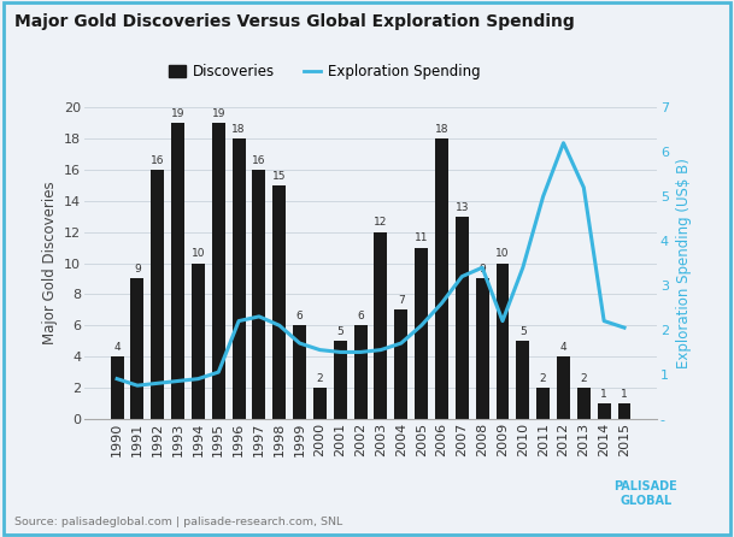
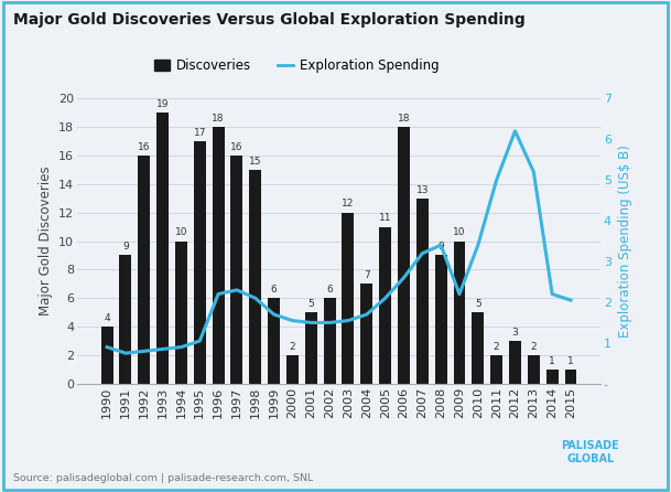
Discoveries/1995: 19 -> 17
Discoveries/2012: 4 -> 3
